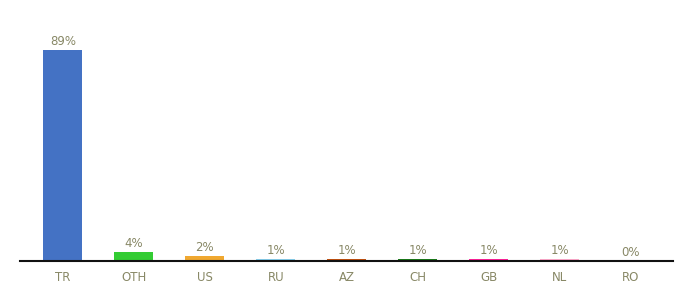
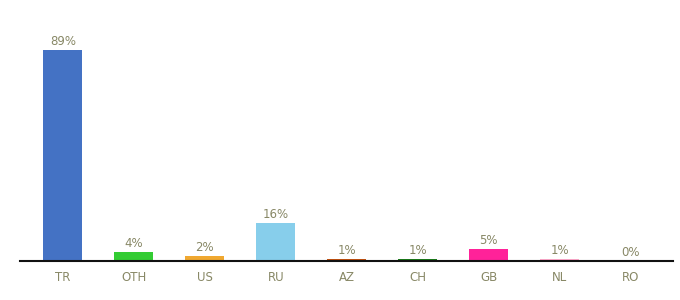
RU: 1% -> 16%
GB: 1% -> 5%
